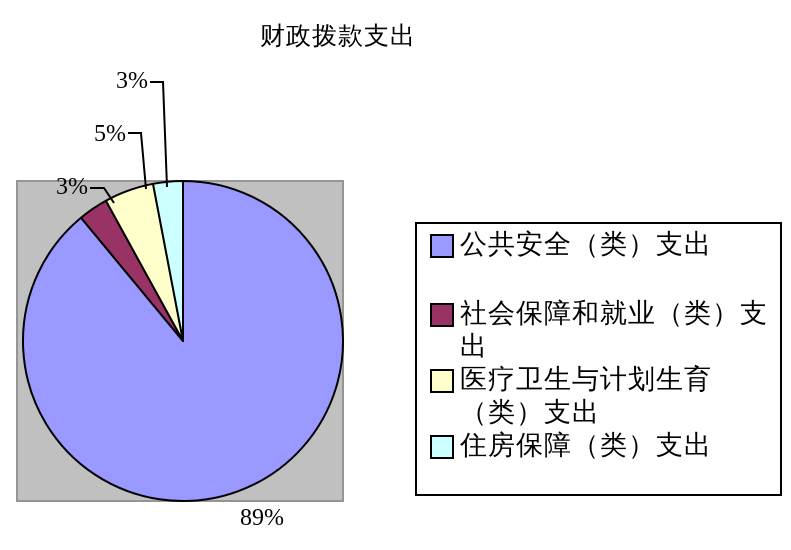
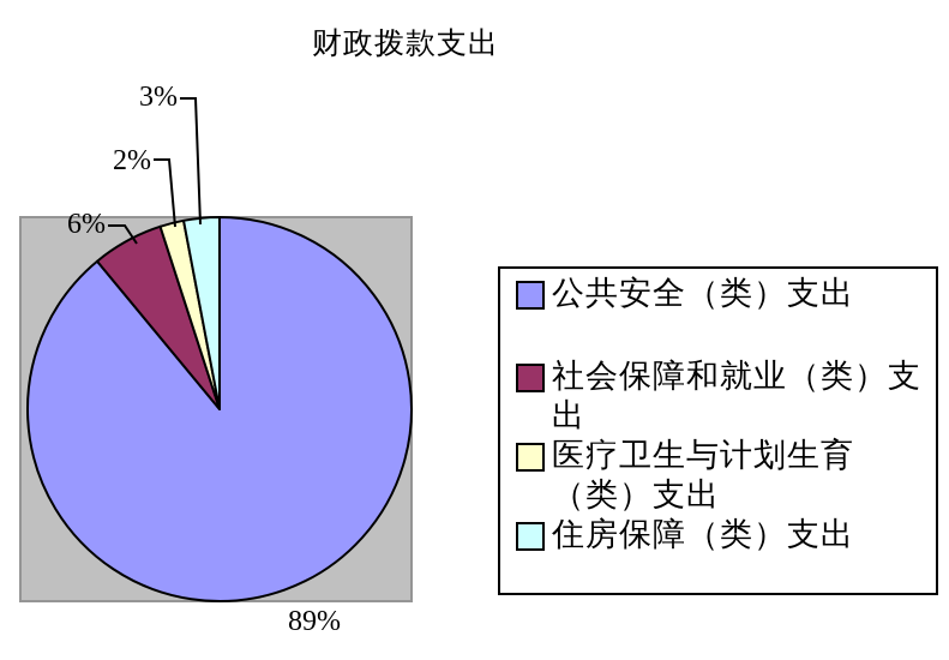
社会保障和就业（类）支出: 3% -> 6%
医疗卫生与计划生育（类）支出: 5% -> 2%
